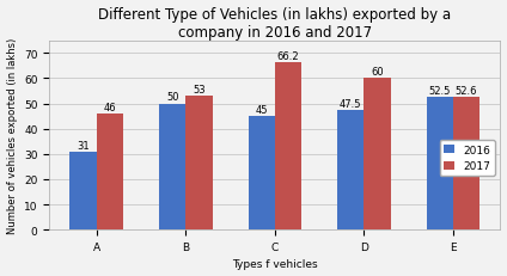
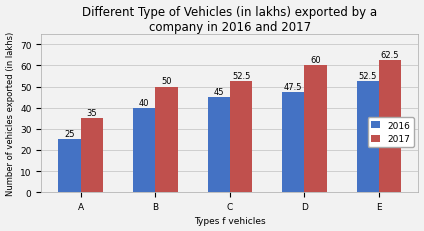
2016/A: 31 -> 25
2017/A: 46 -> 35
2016/B: 50 -> 40
2017/B: 53 -> 50
2017/C: 66.2 -> 52.5
2017/E: 52.6 -> 62.5
